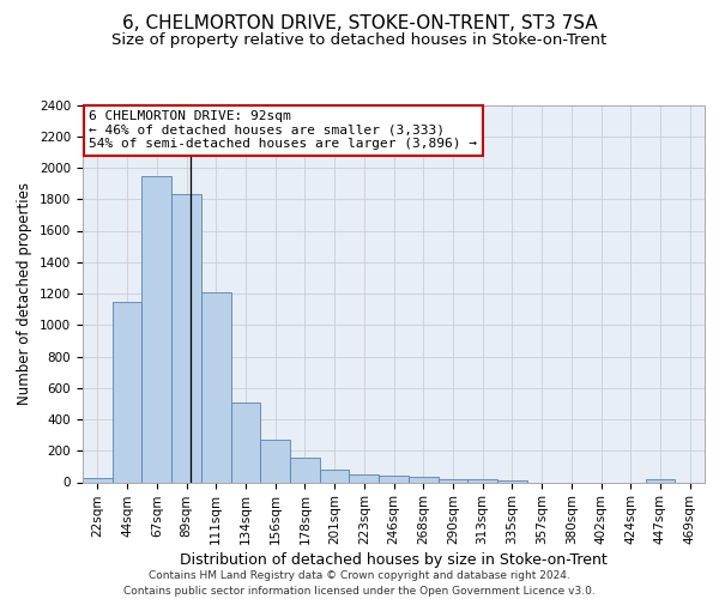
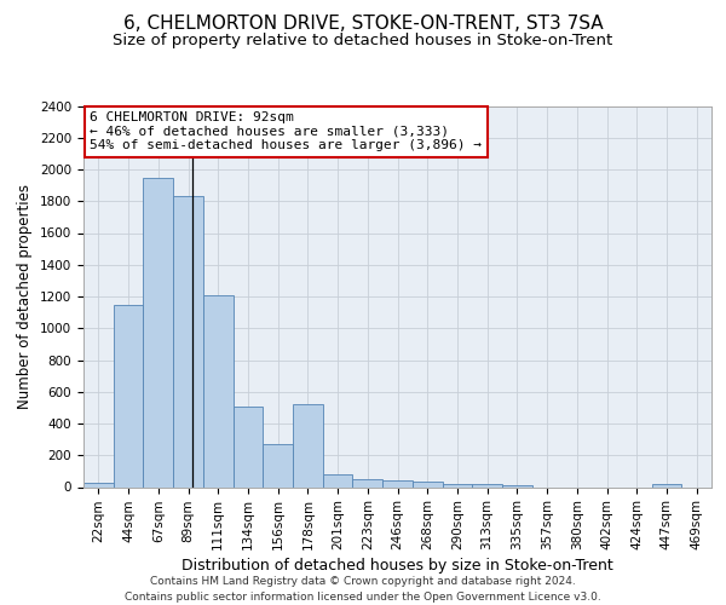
178sqm: 160 -> 520
